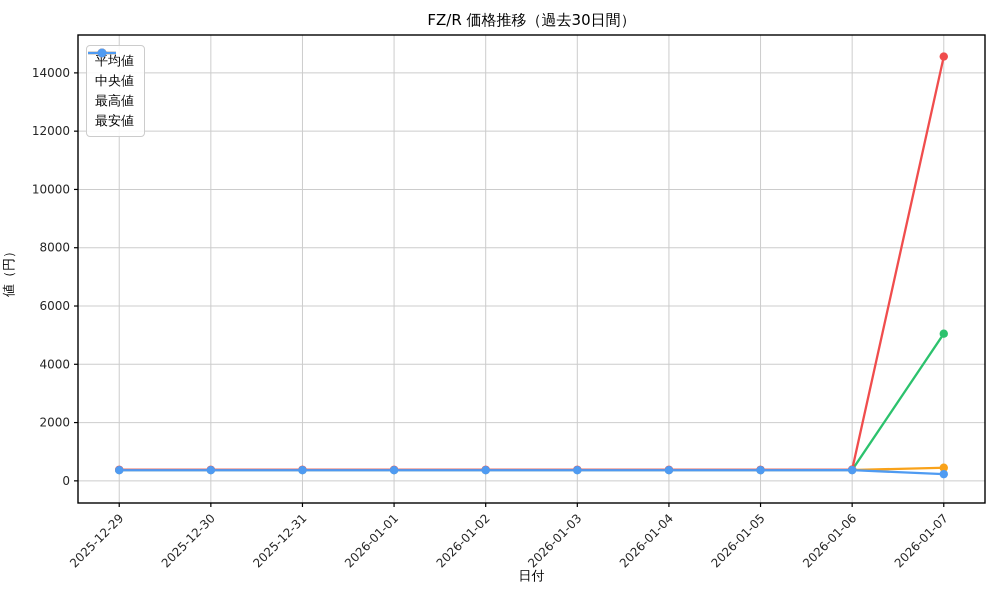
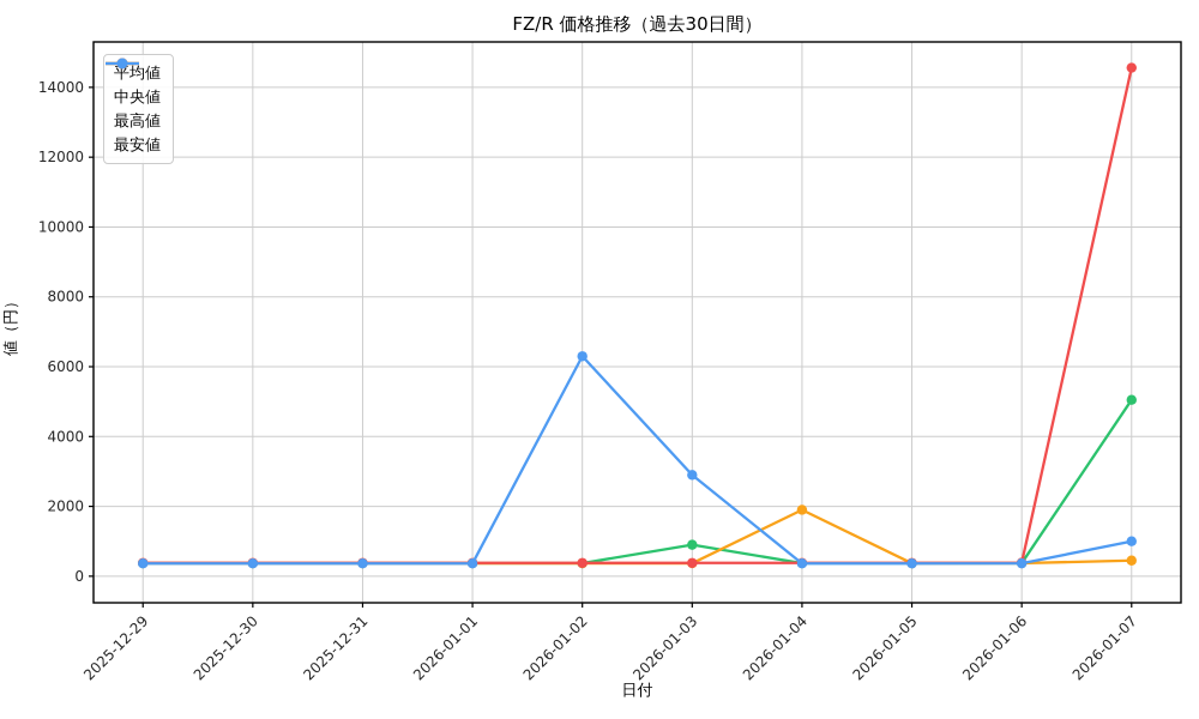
最安値/2026-01-02: 400 -> 6300
平均値/2026-01-03: 400 -> 900
最安値/2026-01-03: 400 -> 2900
中央値/2026-01-04: 400 -> 1900
最安値/2026-01-07: 200 -> 1000
